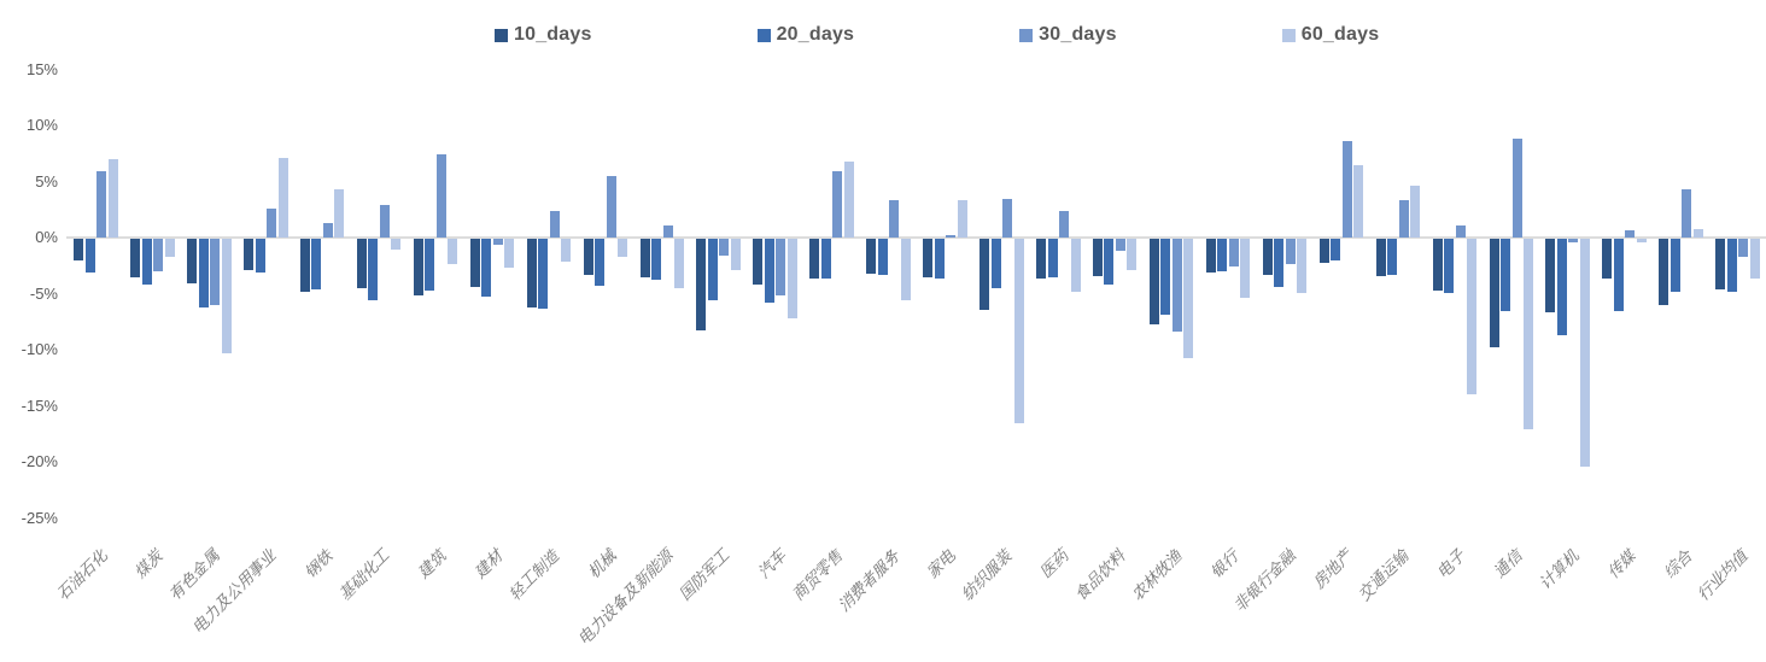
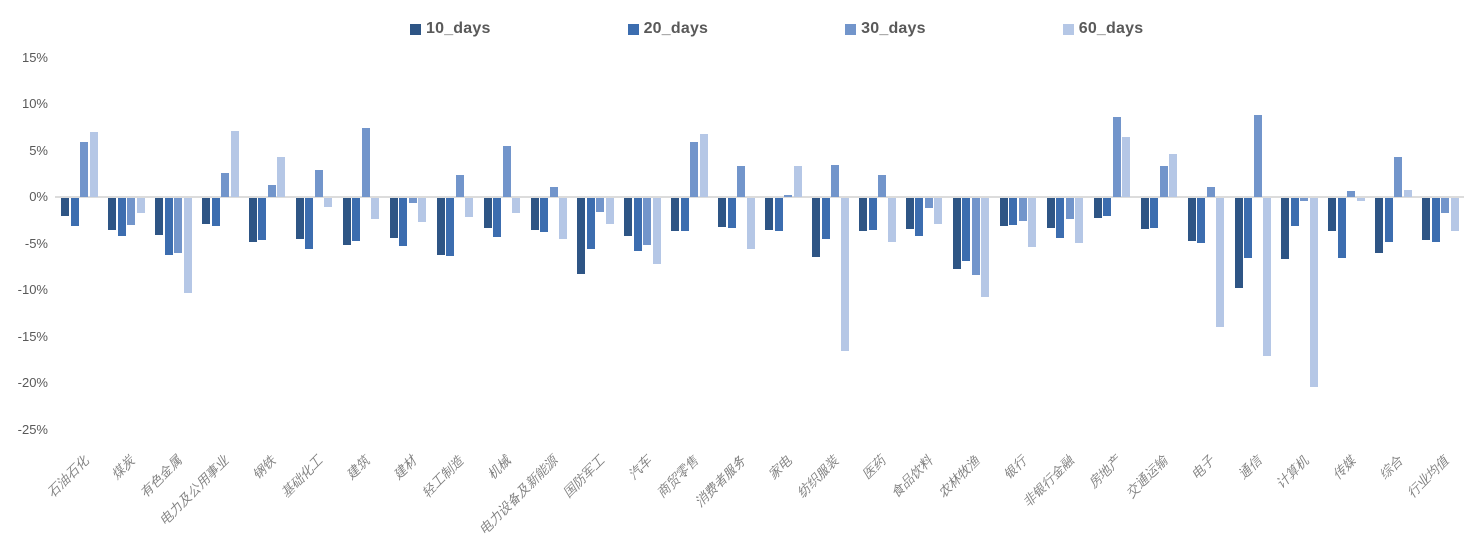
20_days/计算机: -9% -> -3%
